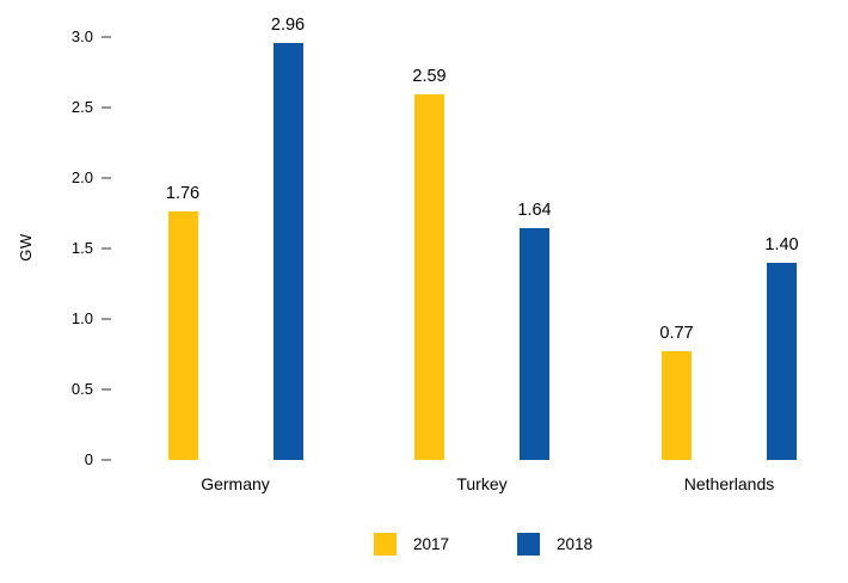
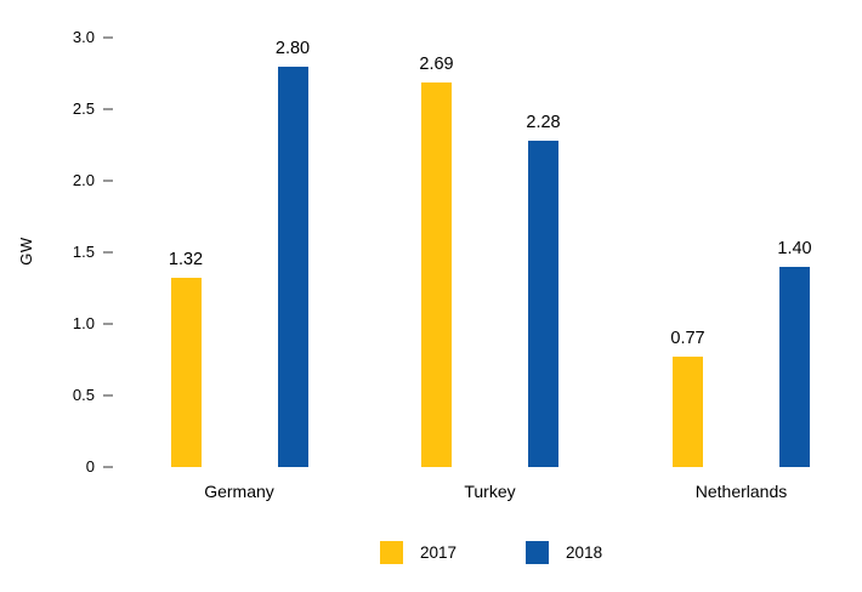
2017/Germany: 1.76 -> 1.32
2018/Germany: 2.96 -> 2.80
2017/Turkey: 2.59 -> 2.69
2018/Turkey: 1.64 -> 2.28
